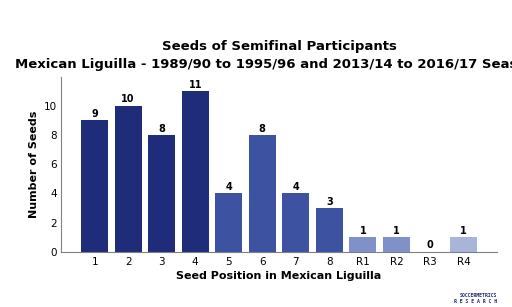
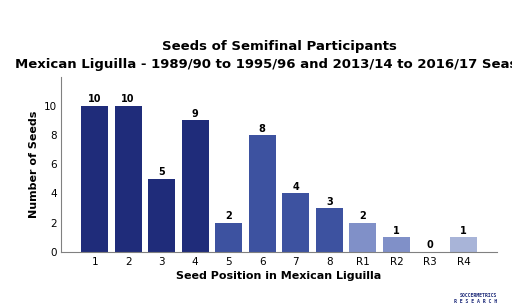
1: 9 -> 10
3: 8 -> 5
4: 11 -> 9
5: 4 -> 2
R1: 1 -> 2
